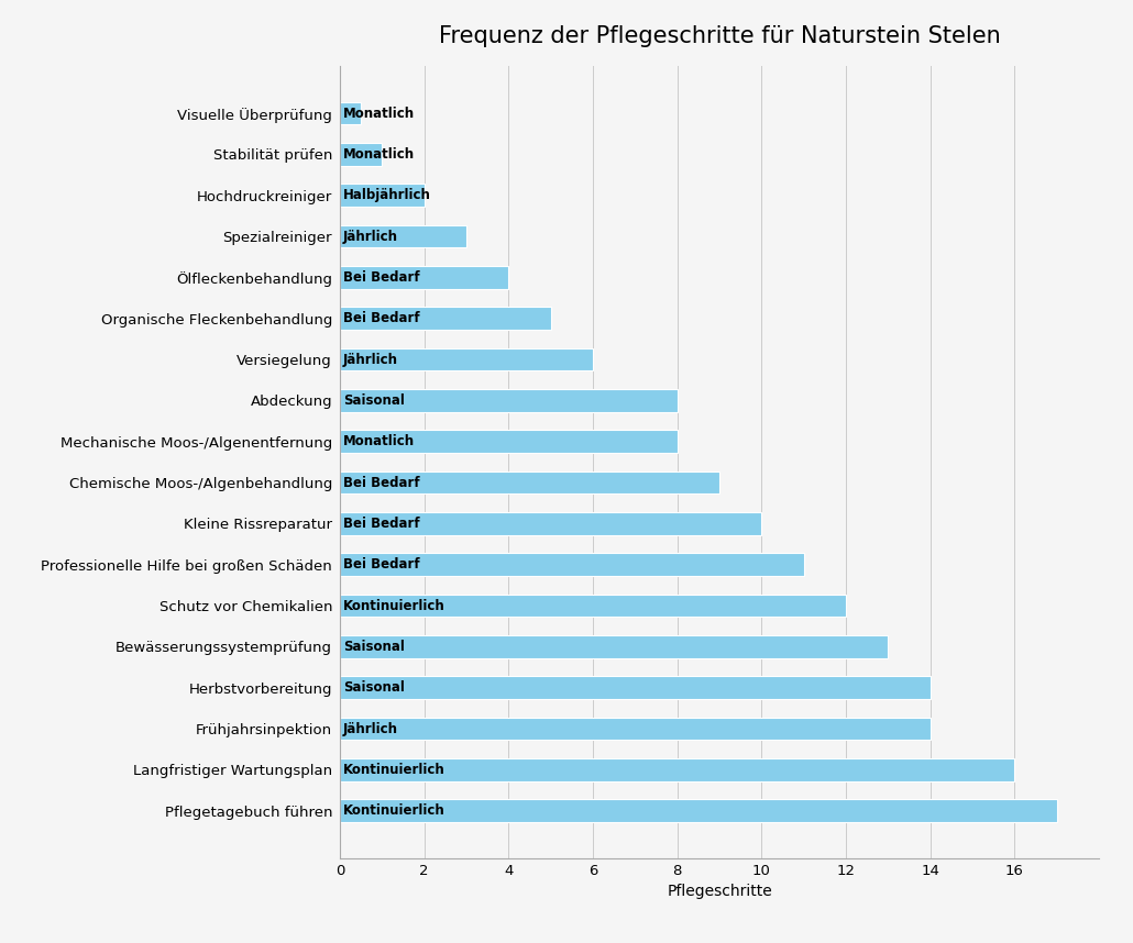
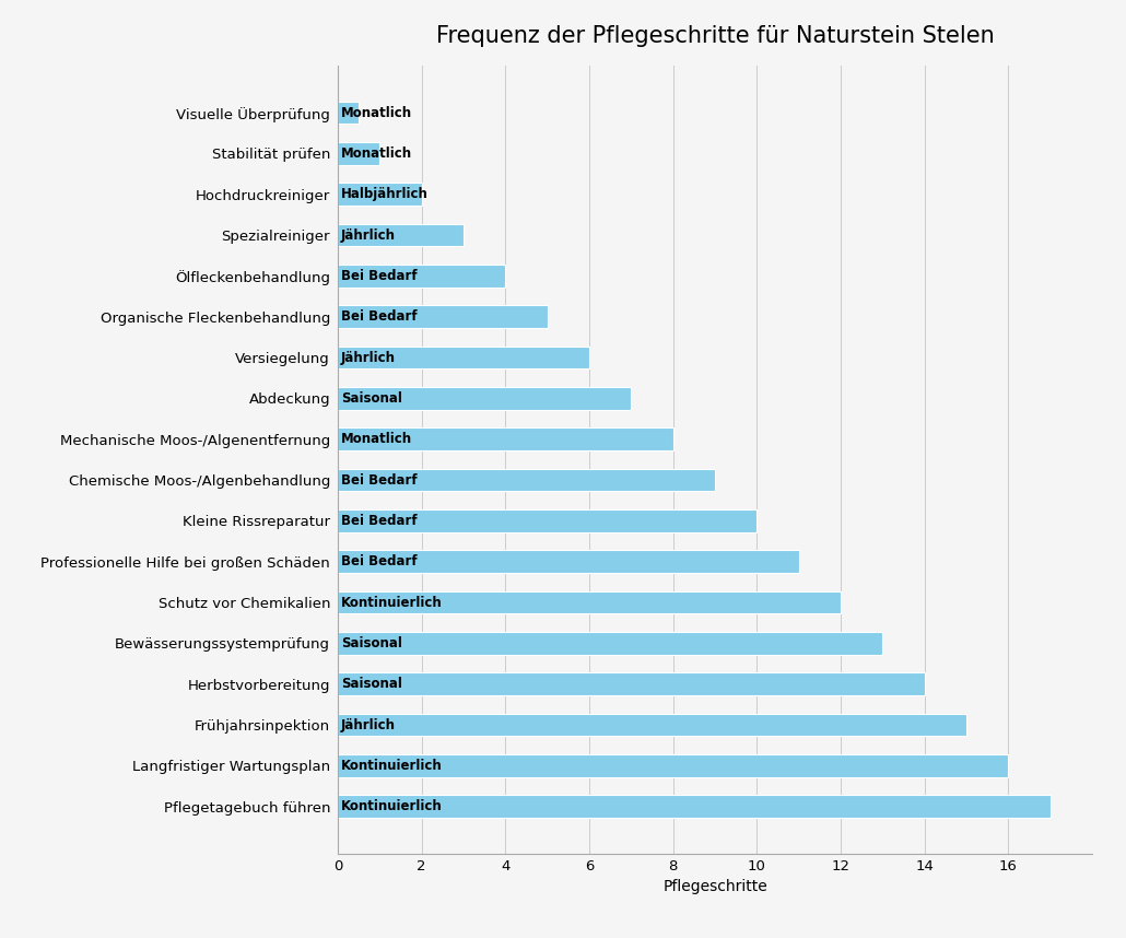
Abdeckung: 8.0 -> 7.0
Frühjahrsinpektion: 14.0 -> 15.0
